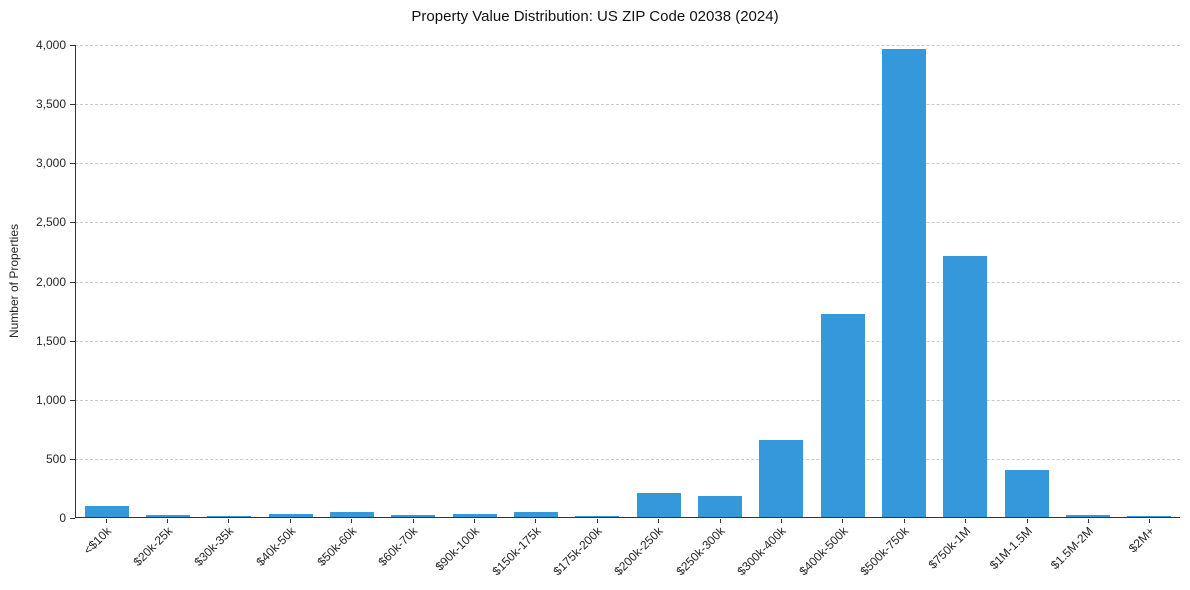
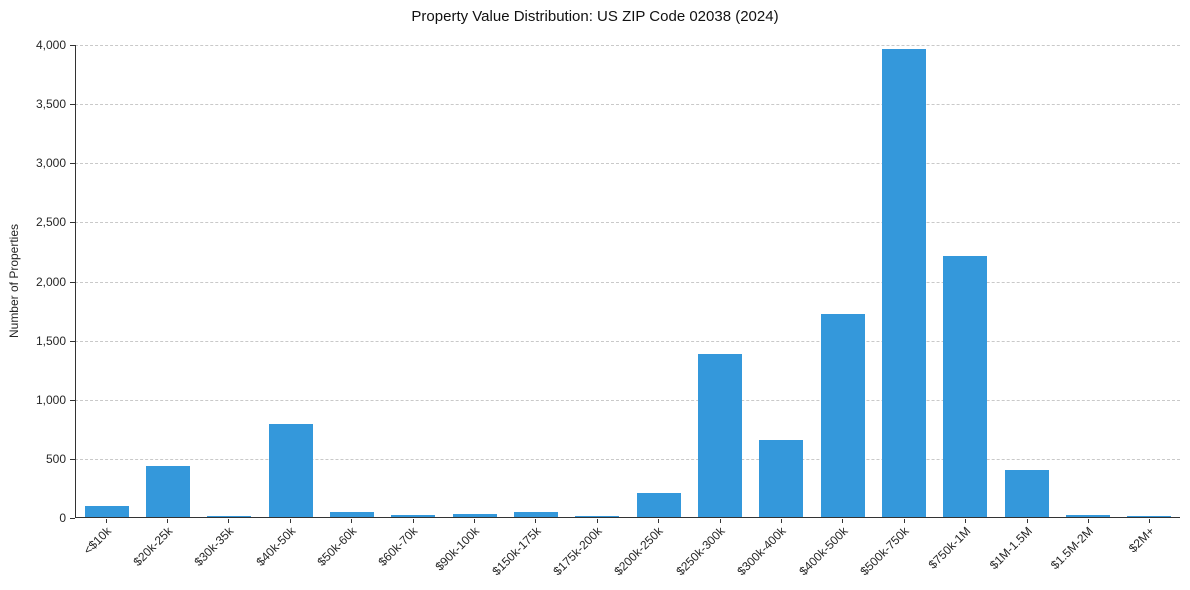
$20k-25k: 20 -> 430
$40k-50k: 20 -> 790
$250k-300k: 180 -> 1380
